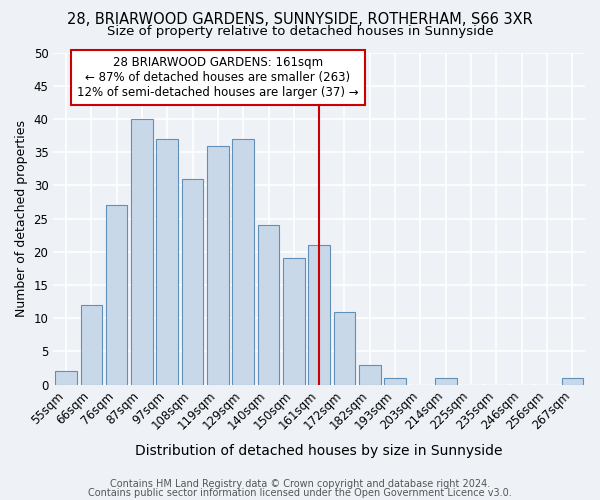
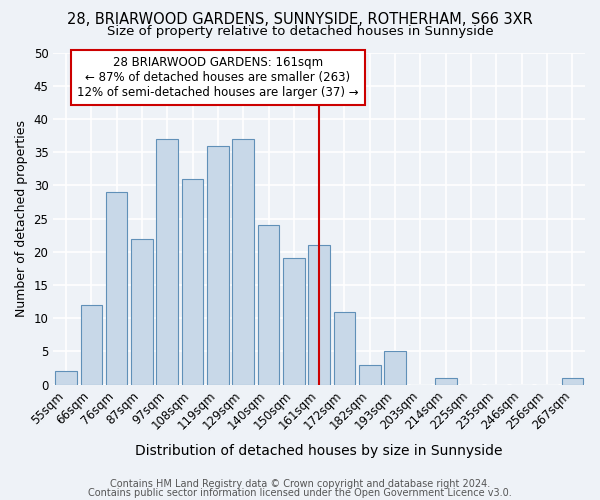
76sqm: 27 -> 29
87sqm: 40 -> 22
193sqm: 1 -> 5
